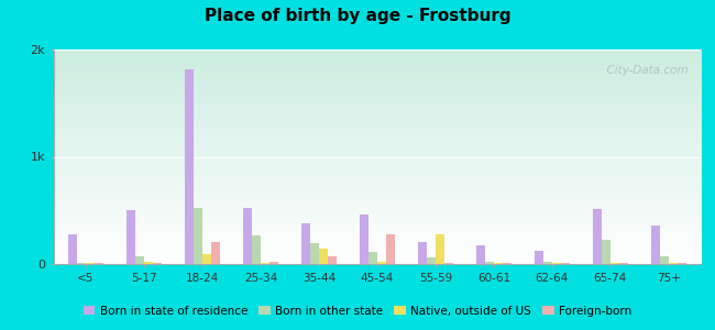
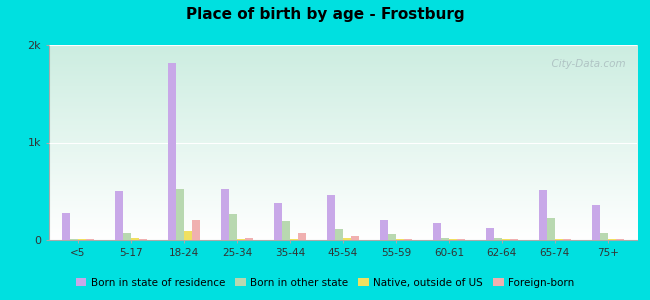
Native, outside of US/35-44: 0.14k -> 0.01k
Foreign-born/45-54: 0.28k -> 0.04k
Native, outside of US/55-59: 0.28k -> 0.01k
